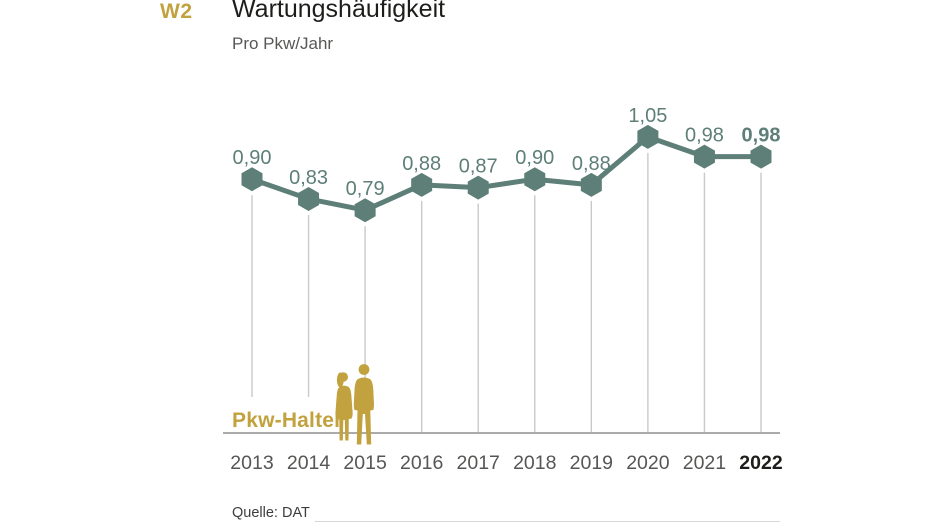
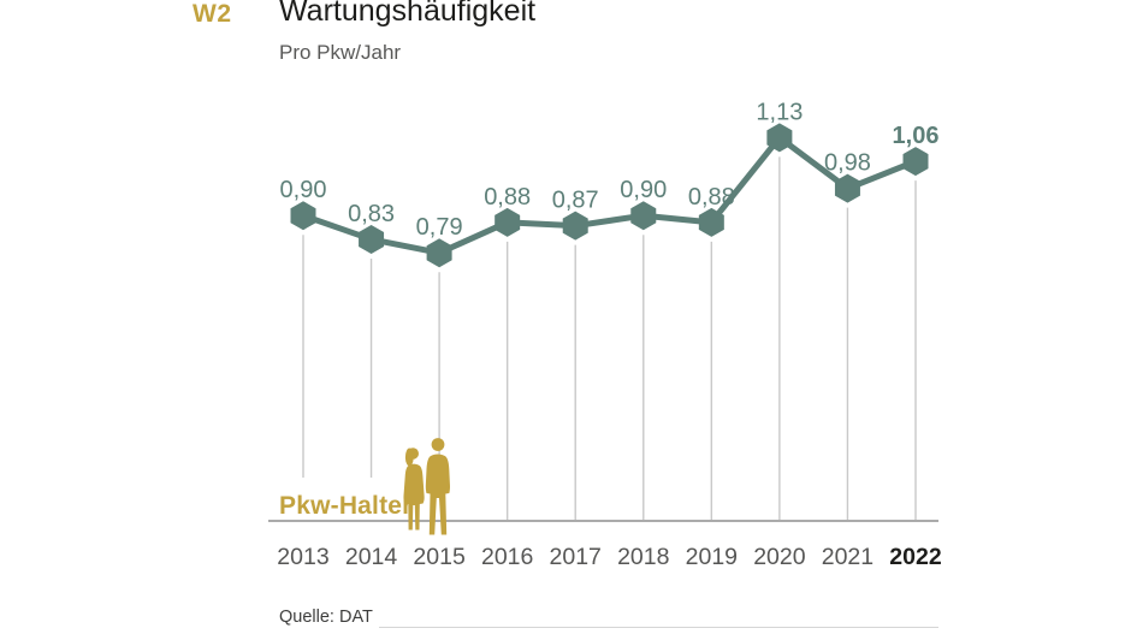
2020: 1,05 -> 1,13
2022: 0,98 -> 1,06
